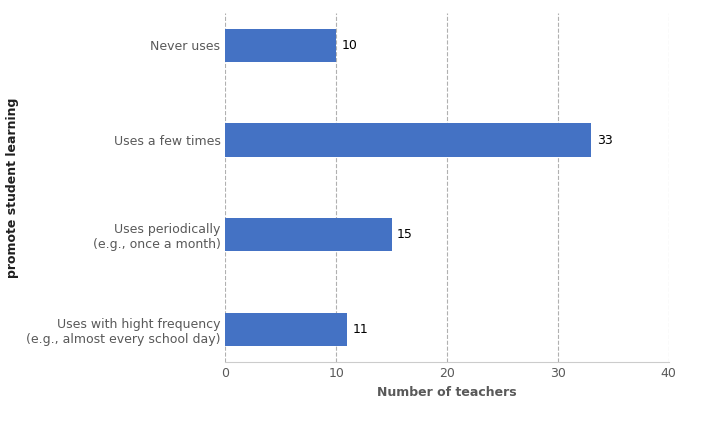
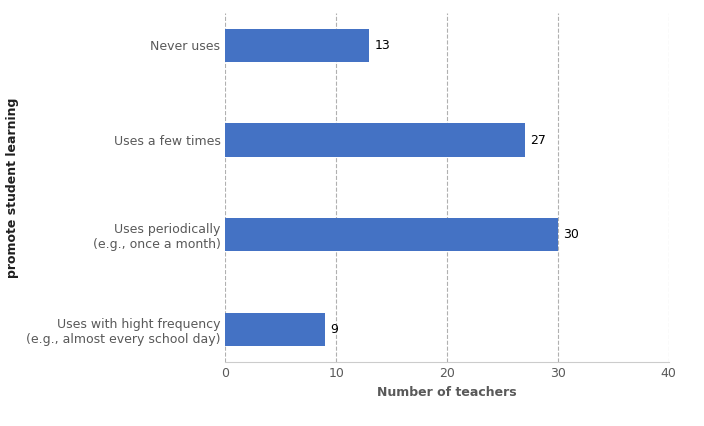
Never uses: 10 -> 13
Uses a few times: 33 -> 27
Uses periodically (e.g., once a month): 15 -> 30
Uses with hight frequency (e.g., almost every school day): 11 -> 9
